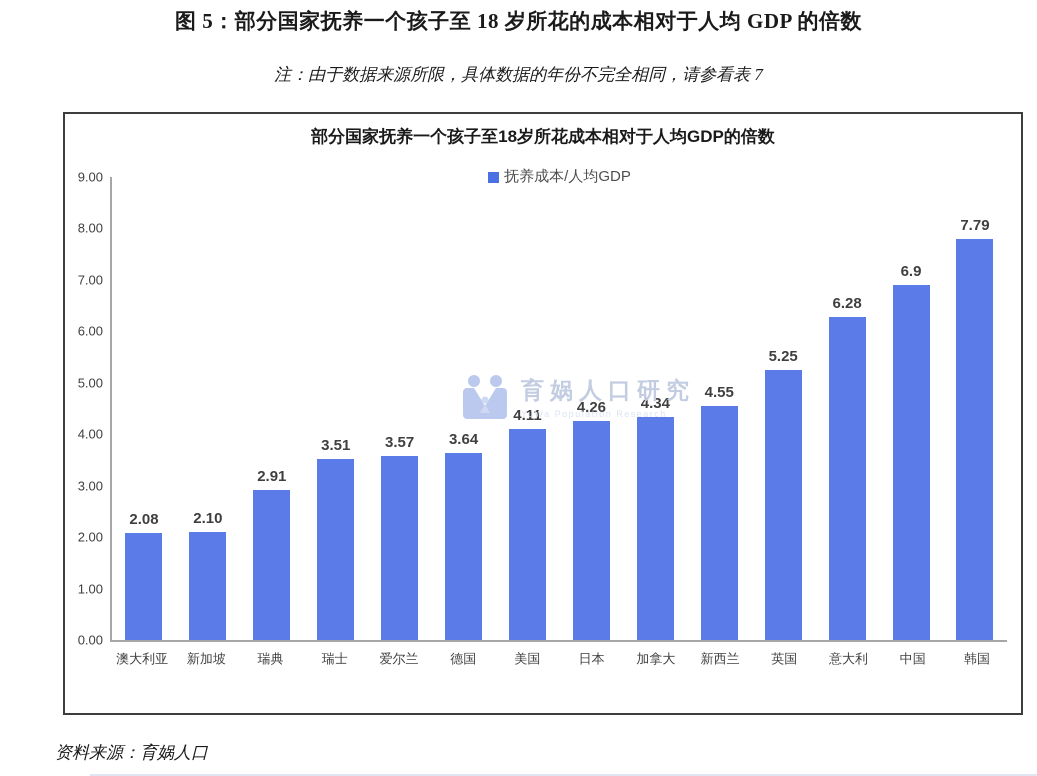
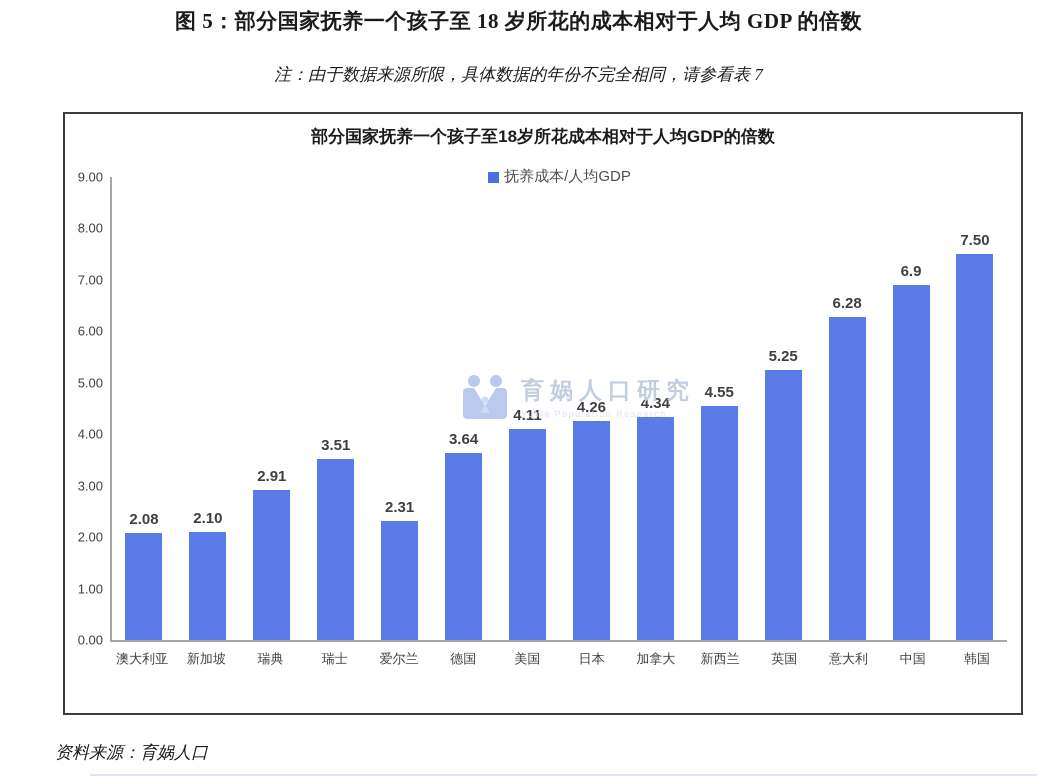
爱尔兰: 3.57 -> 2.31
韩国: 7.79 -> 7.50
